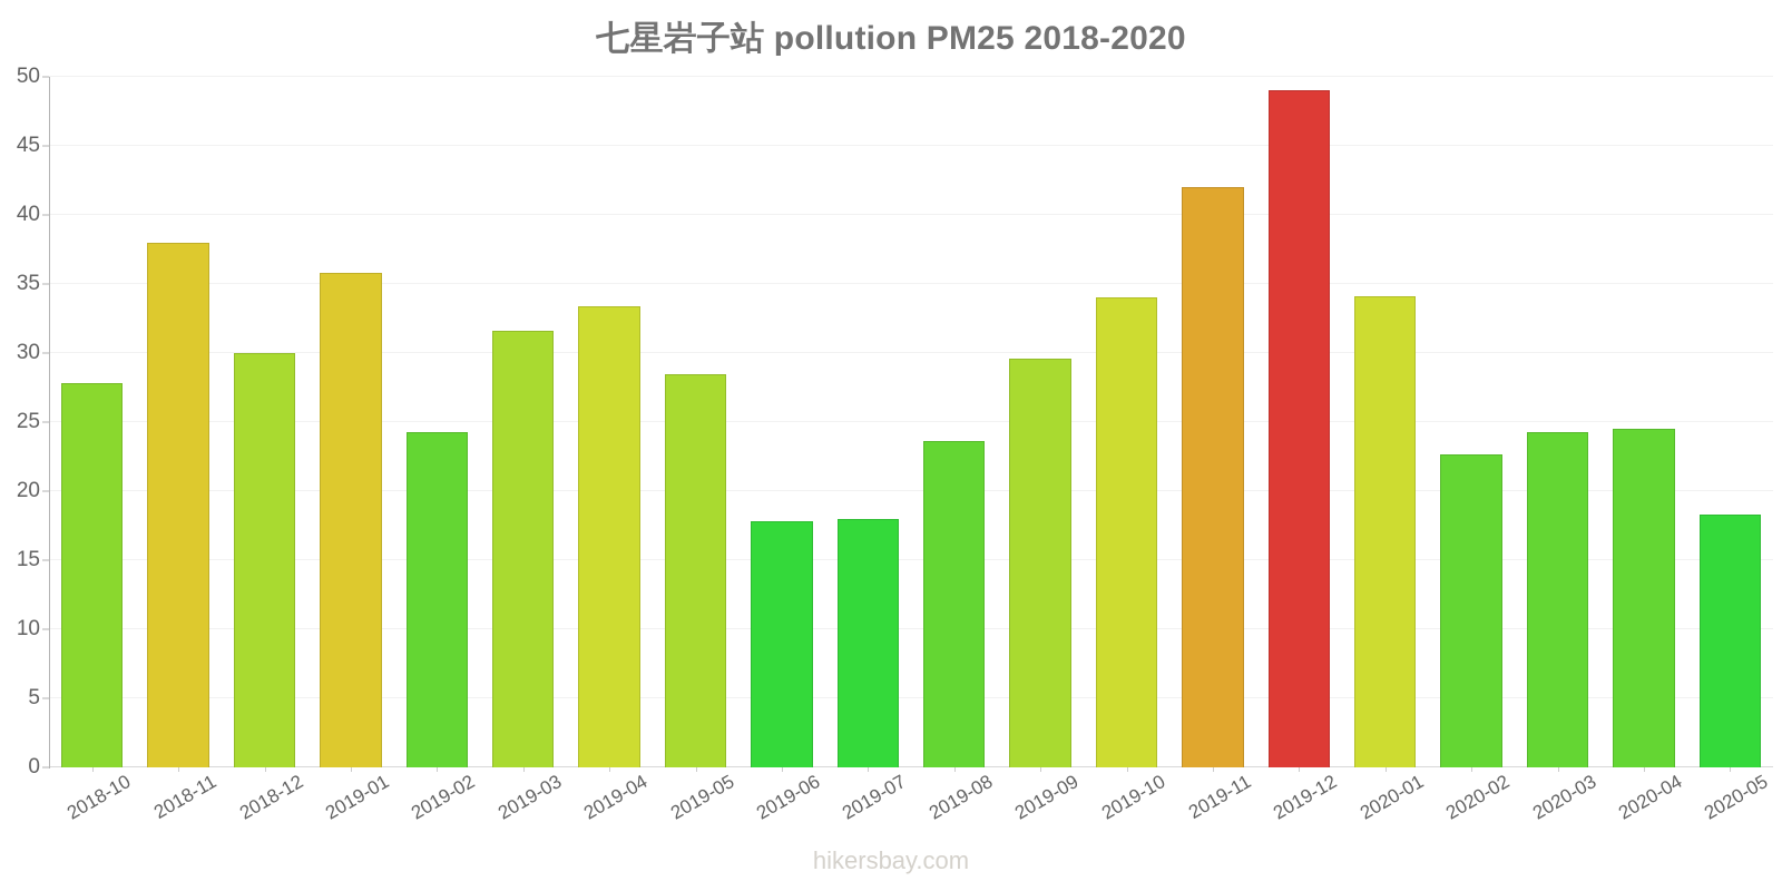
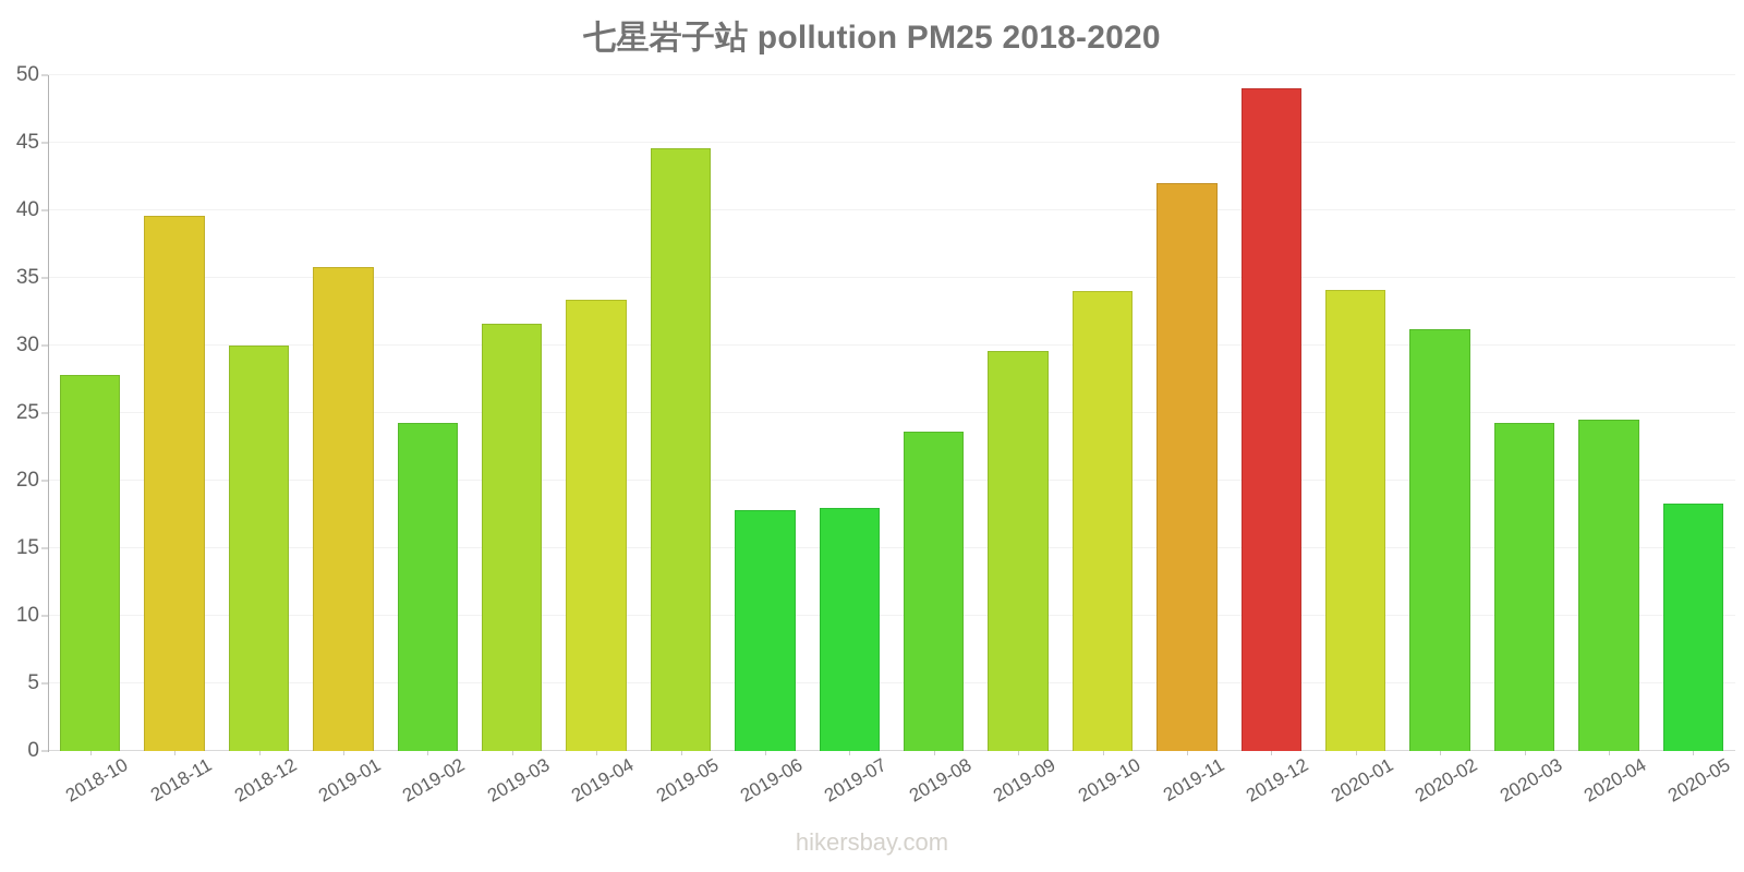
2018-11: 38.0 -> 39.6
2019-05: 28.5 -> 44.6
2020-02: 22.7 -> 31.2
